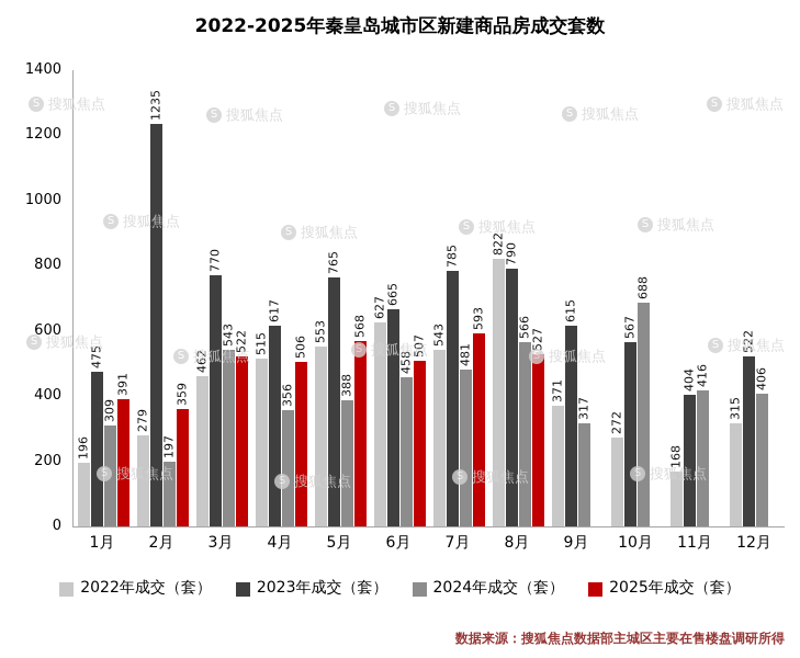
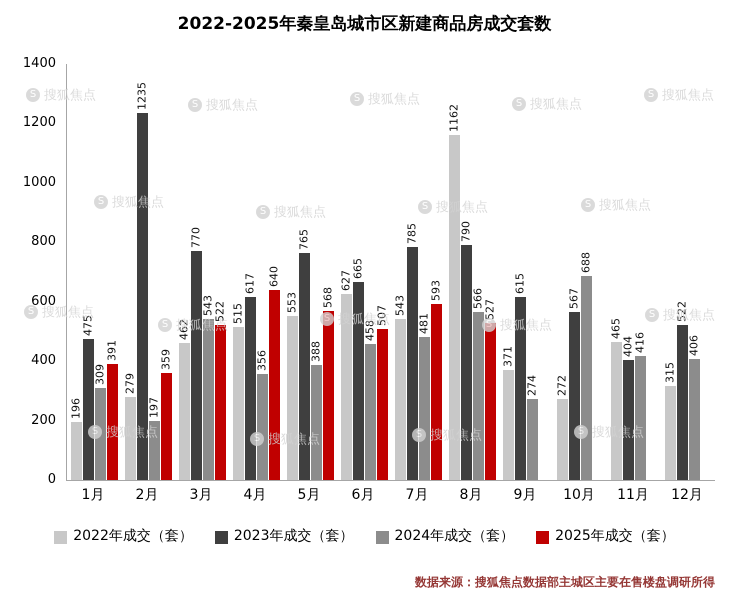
2025年成交（套）/4月: 506 -> 640
2022年成交（套）/8月: 822 -> 1162
2024年成交（套）/9月: 317 -> 274
2022年成交（套）/11月: 168 -> 465
